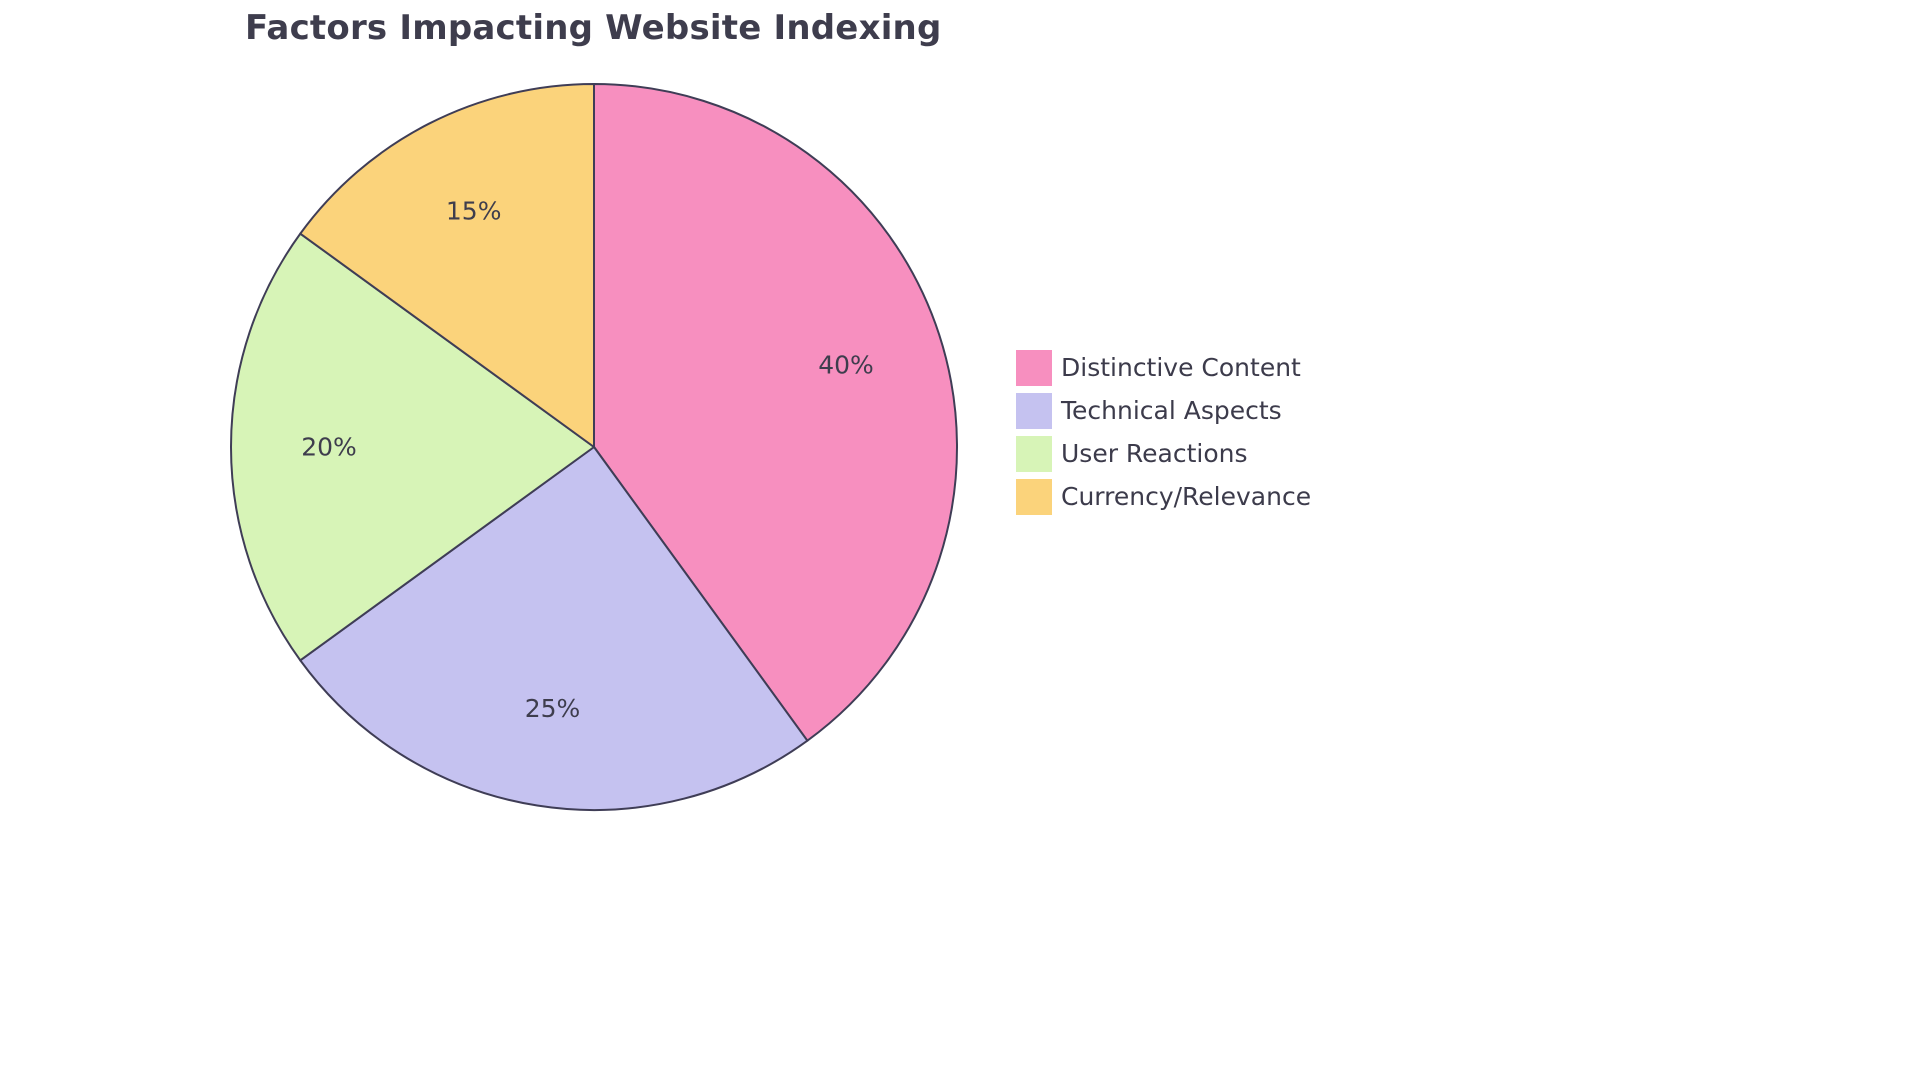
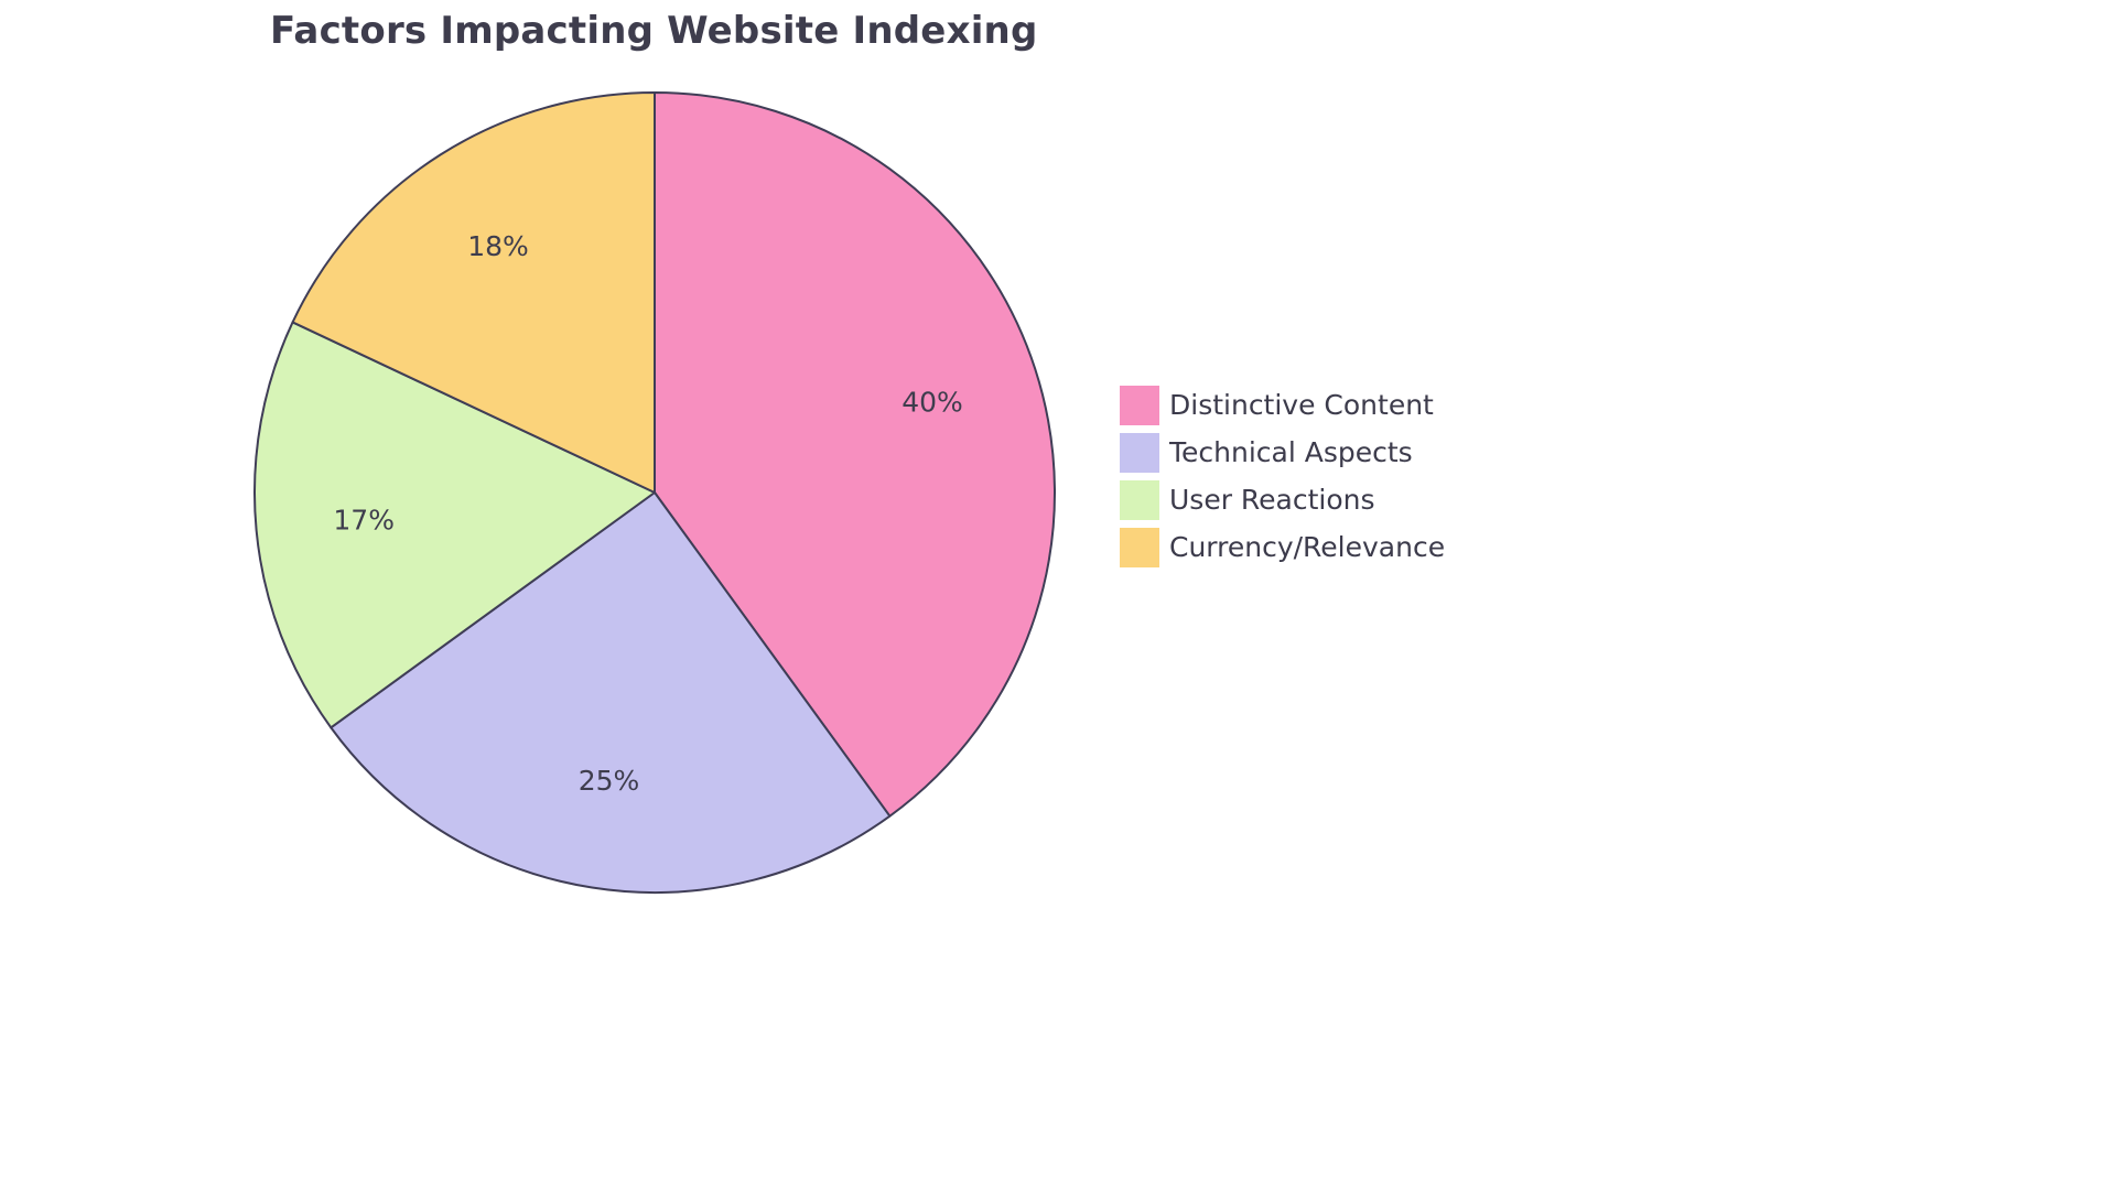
User Reactions: 20% -> 17%
Currency/Relevance: 15% -> 18%
